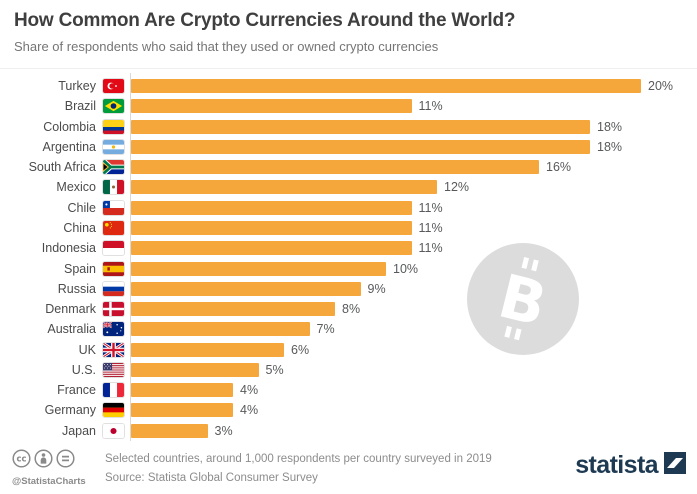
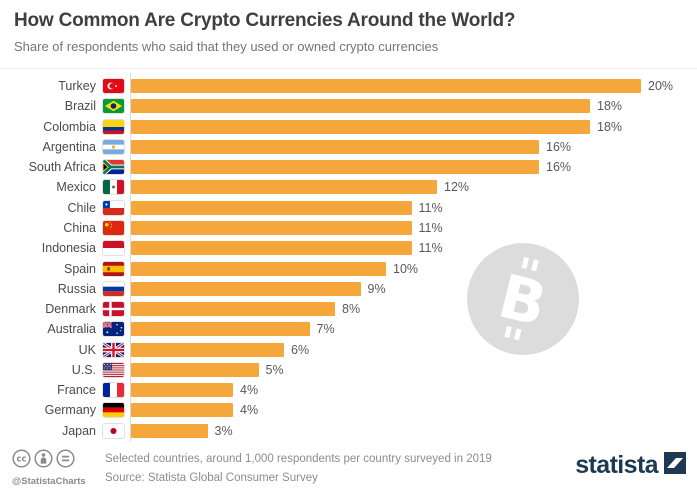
Brazil: 11% -> 18%
Argentina: 18% -> 16%
